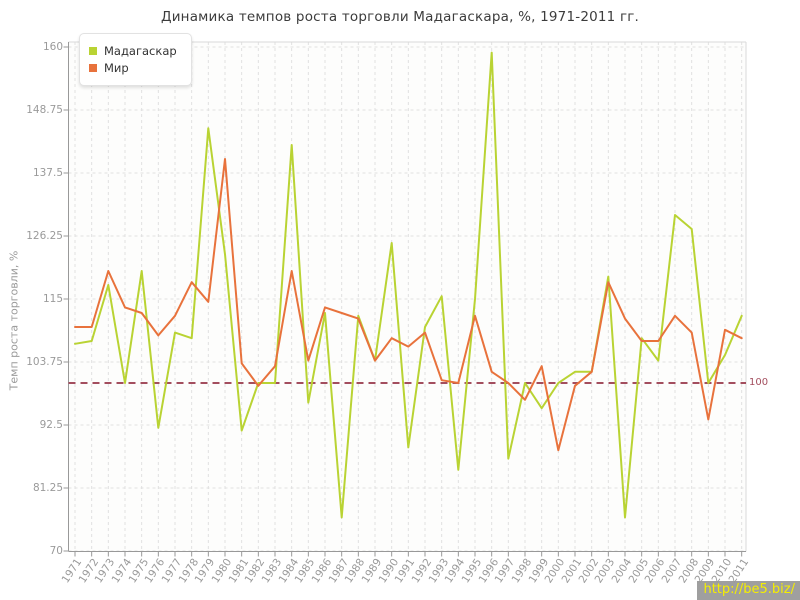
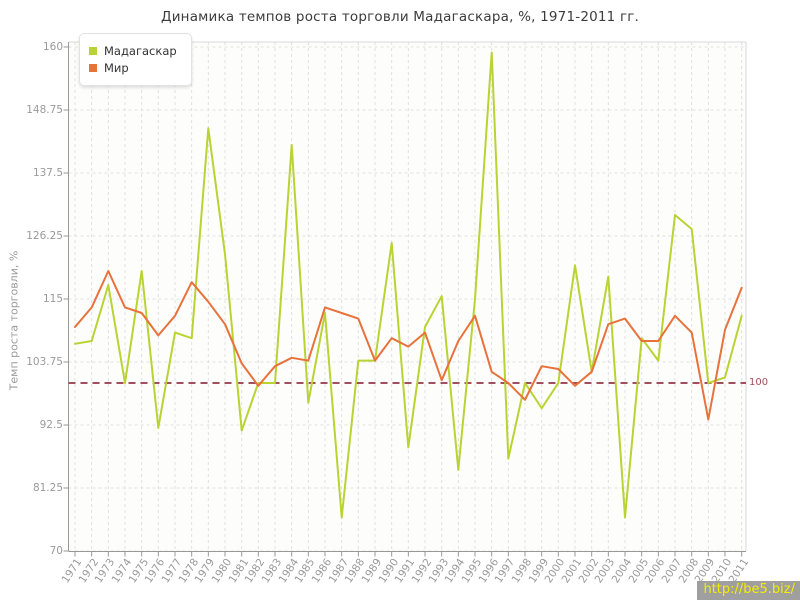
Мир/1972: 110 -> 114
Мир/1980: 140 -> 110
Мир/1984: 120 -> 104
Мадагаскар/1988: 112 -> 104
Мир/1994: 100 -> 108
Мир/2000: 88 -> 102
Мадагаскар/2001: 102 -> 121
Мир/2003: 118 -> 110
Мадагаскар/2010: 105 -> 101
Мир/2011: 108 -> 117
